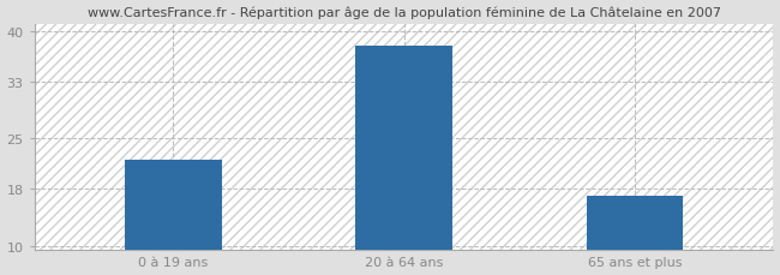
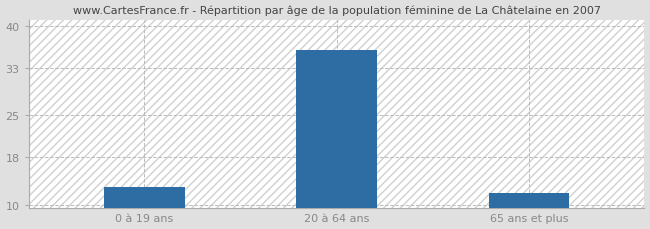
0 à 19 ans: 22 -> 13
20 à 64 ans: 38 -> 36
65 ans et plus: 17 -> 12
